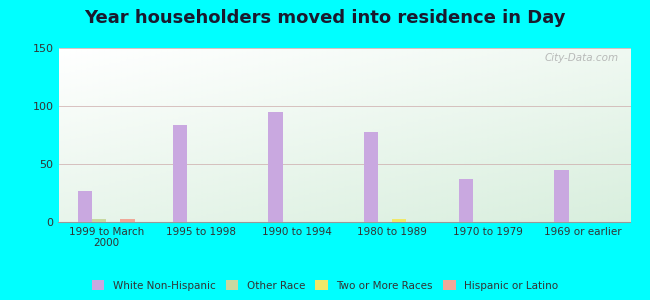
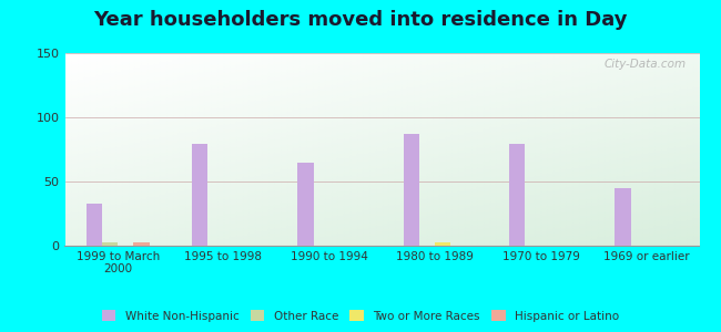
White Non-Hispanic/1999 to March 2000: 27 -> 33
White Non-Hispanic/1995 to 1998: 84 -> 79
White Non-Hispanic/1990 to 1994: 95 -> 65
White Non-Hispanic/1980 to 1989: 78 -> 87
White Non-Hispanic/1970 to 1979: 37 -> 79
